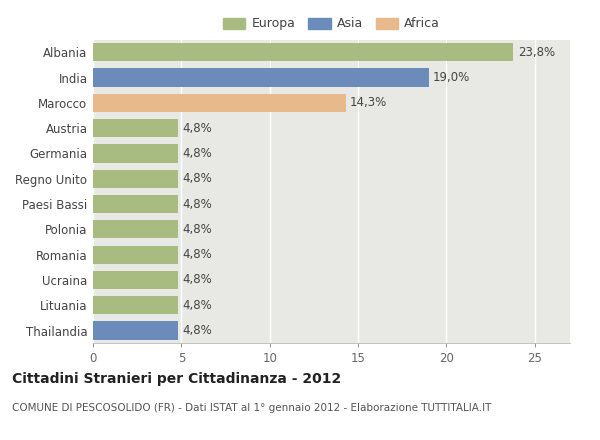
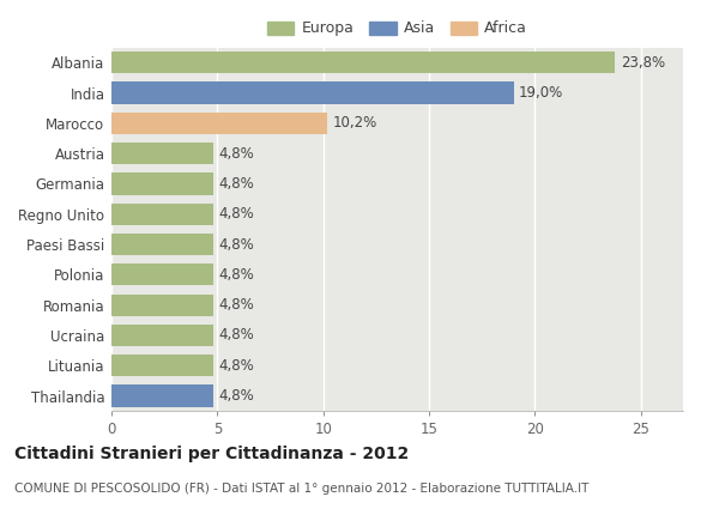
Marocco: 14,3% -> 10,2%
